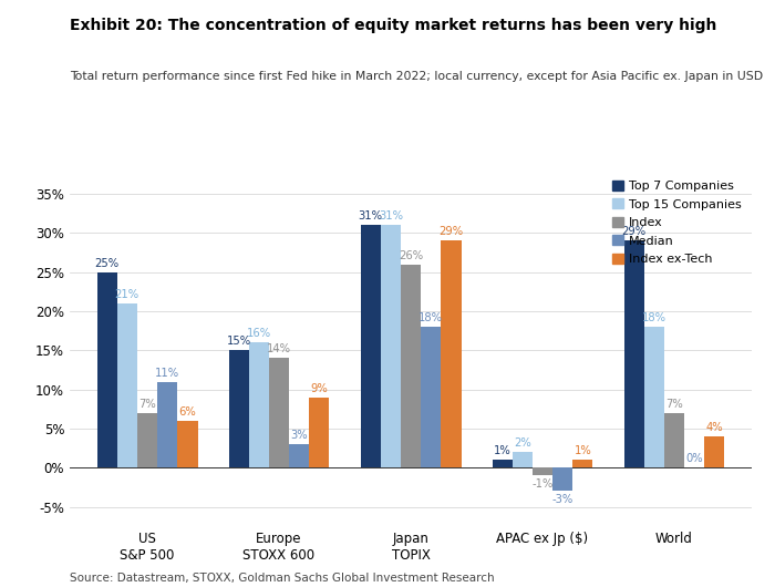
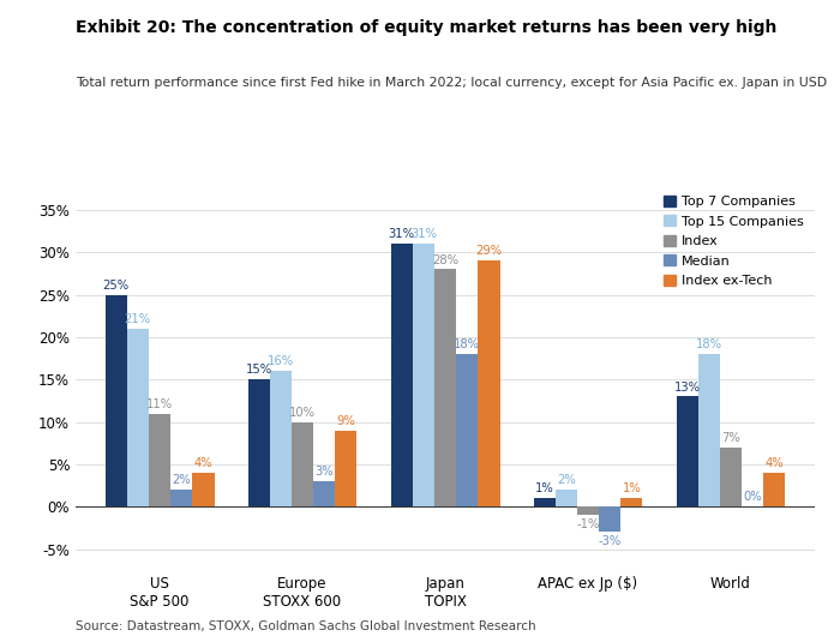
Index/US S&P 500: 7% -> 11%
Median/US S&P 500: 11% -> 2%
Index ex-Tech/US S&P 500: 6% -> 4%
Index/Europe STOXX 600: 14% -> 10%
Index/Japan TOPIX: 26% -> 28%
Top 7 Companies/World: 29% -> 13%
